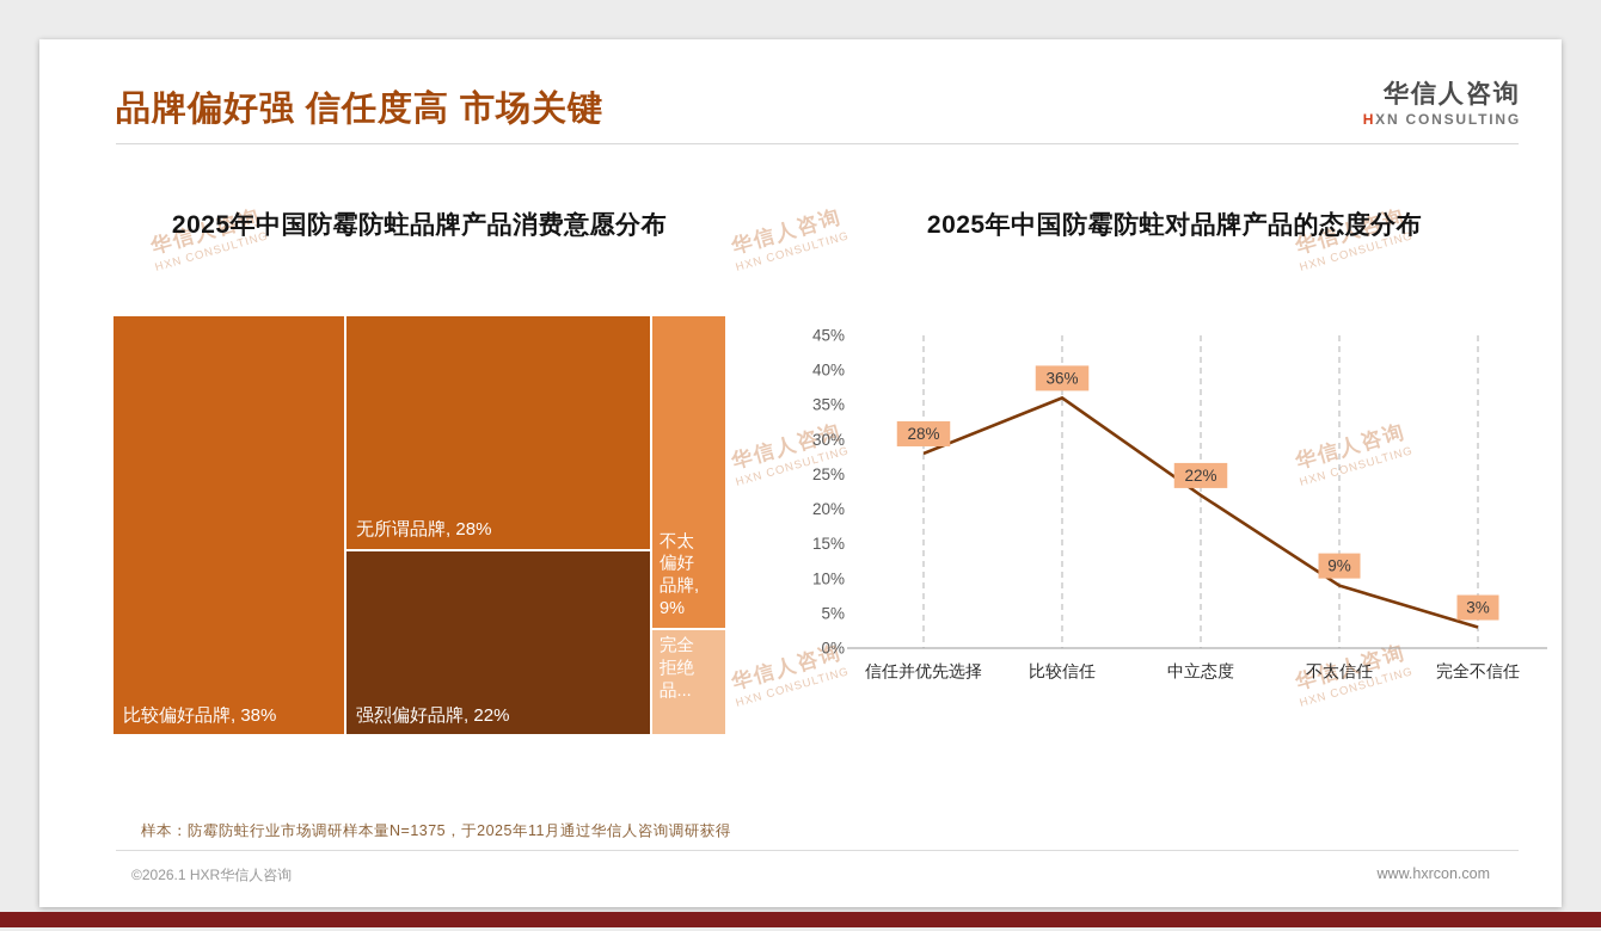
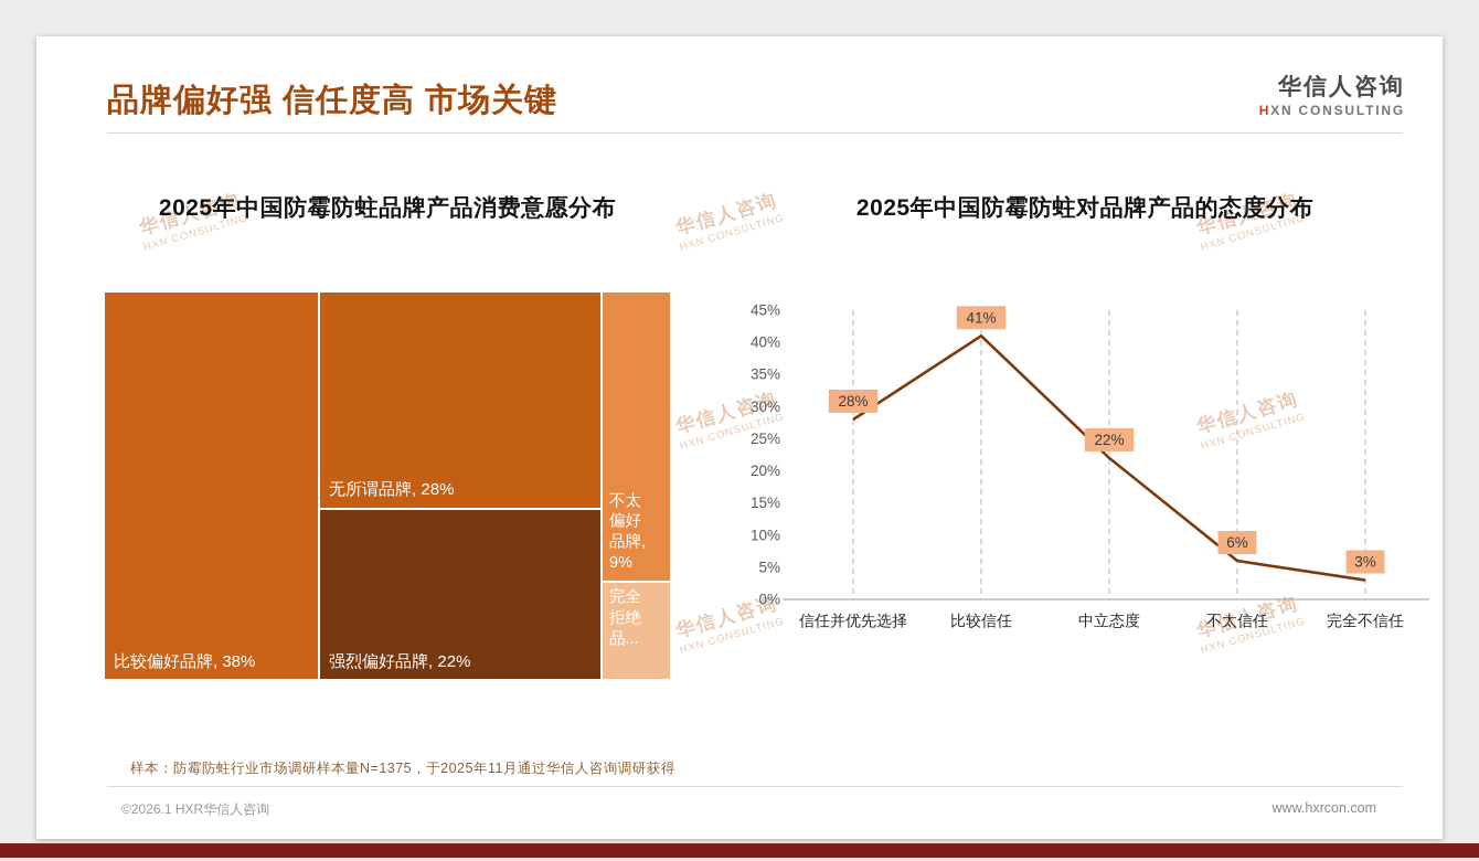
2025年中国防霉防蛀对品牌产品的态度分布/比较信任: 36% -> 41%
2025年中国防霉防蛀对品牌产品的态度分布/不太信任: 9% -> 6%
